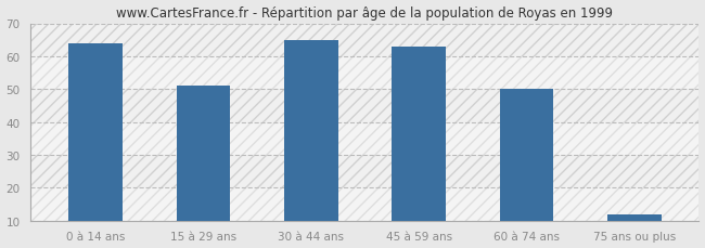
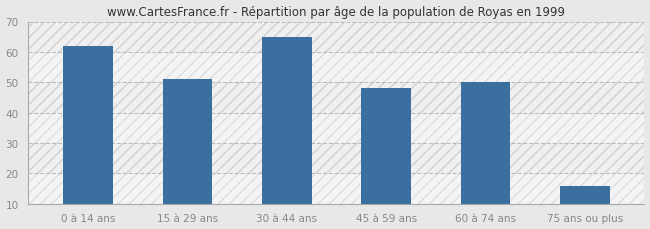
0 à 14 ans: 64 -> 62
45 à 59 ans: 63 -> 48
75 ans ou plus: 12 -> 16
